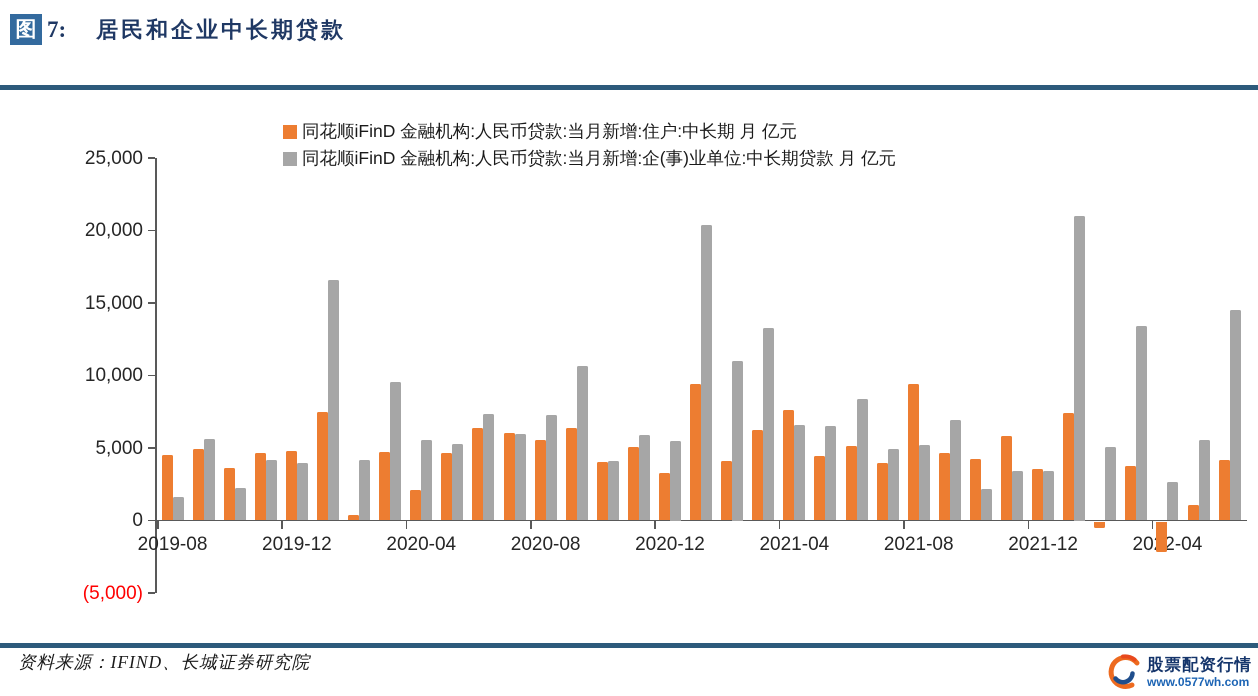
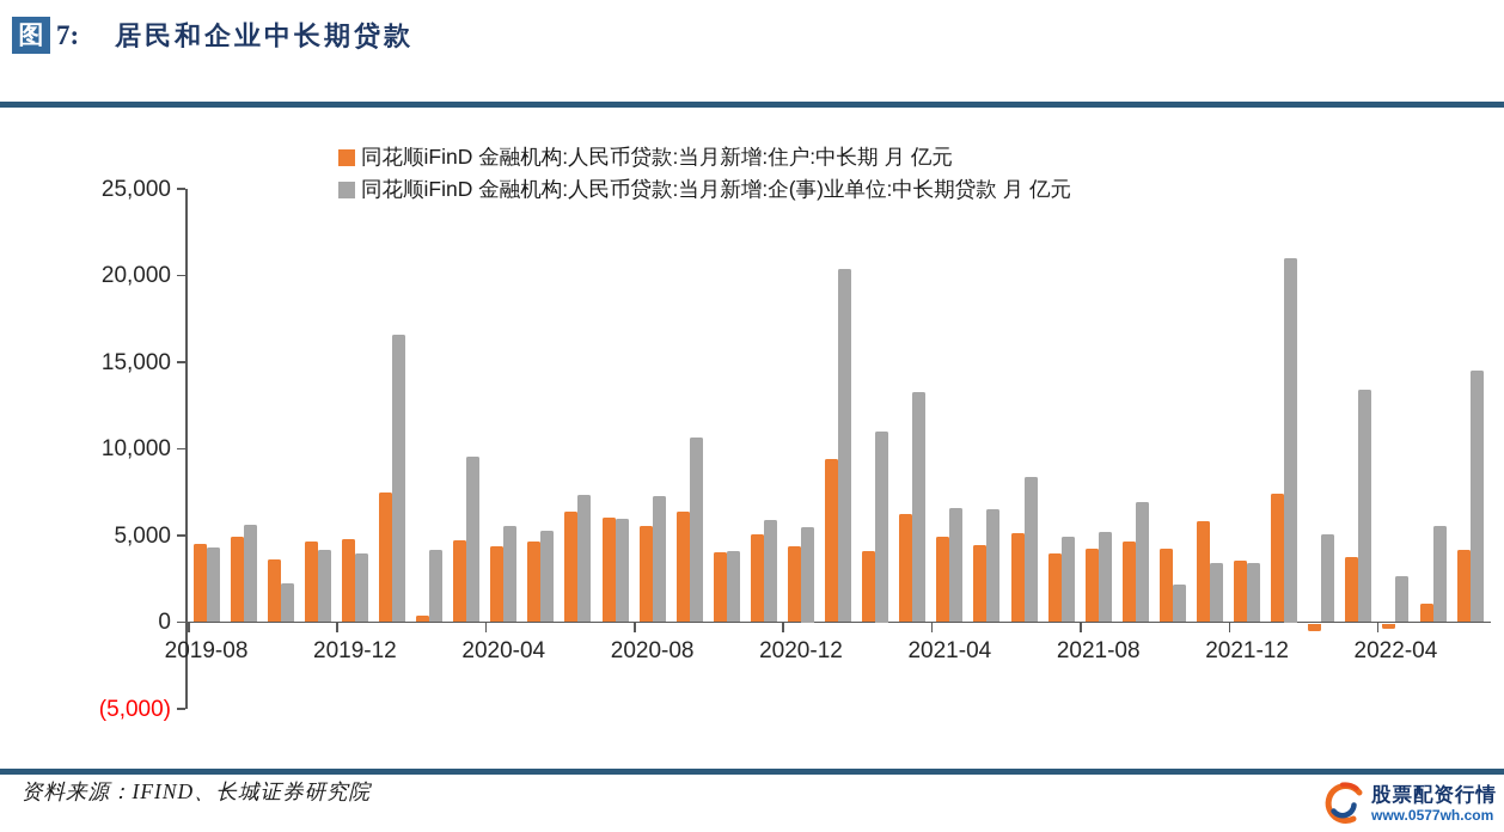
同花顺iFinD 金融机构:人民币贷款:当月新增:企(事)业单位:中长期贷款 月 亿元/2019-08: 1600 -> 4300
同花顺iFinD 金融机构:人民币贷款:当月新增:住户:中长期 月 亿元/2020-04: 2100 -> 4400
同花顺iFinD 金融机构:人民币贷款:当月新增:住户:中长期 月 亿元/2020-12: 3300 -> 4400
同花顺iFinD 金融机构:人民币贷款:当月新增:住户:中长期 月 亿元/2021-04: 7600 -> 4900
同花顺iFinD 金融机构:人民币贷款:当月新增:住户:中长期 月 亿元/2021-08: 9400 -> 4200
同花顺iFinD 金融机构:人民币贷款:当月新增:住户:中长期 月 亿元/2022-04: -2100 -> -300
